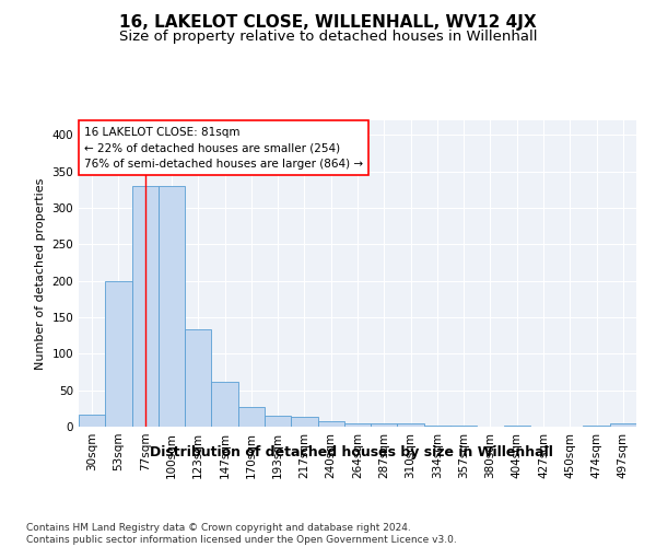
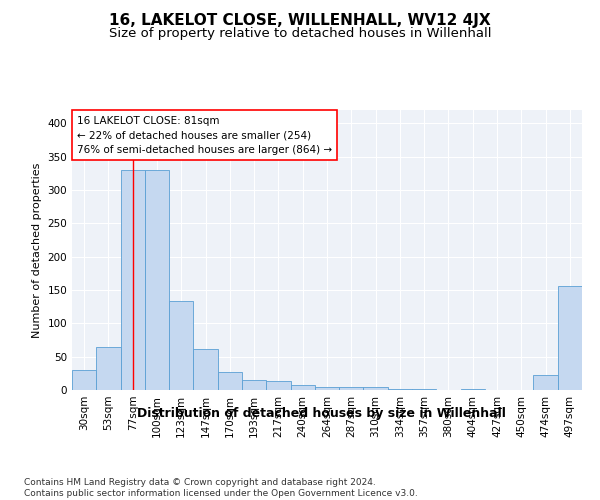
30sqm: 17 -> 30
53sqm: 200 -> 64
474sqm: 1 -> 22
497sqm: 5 -> 156
